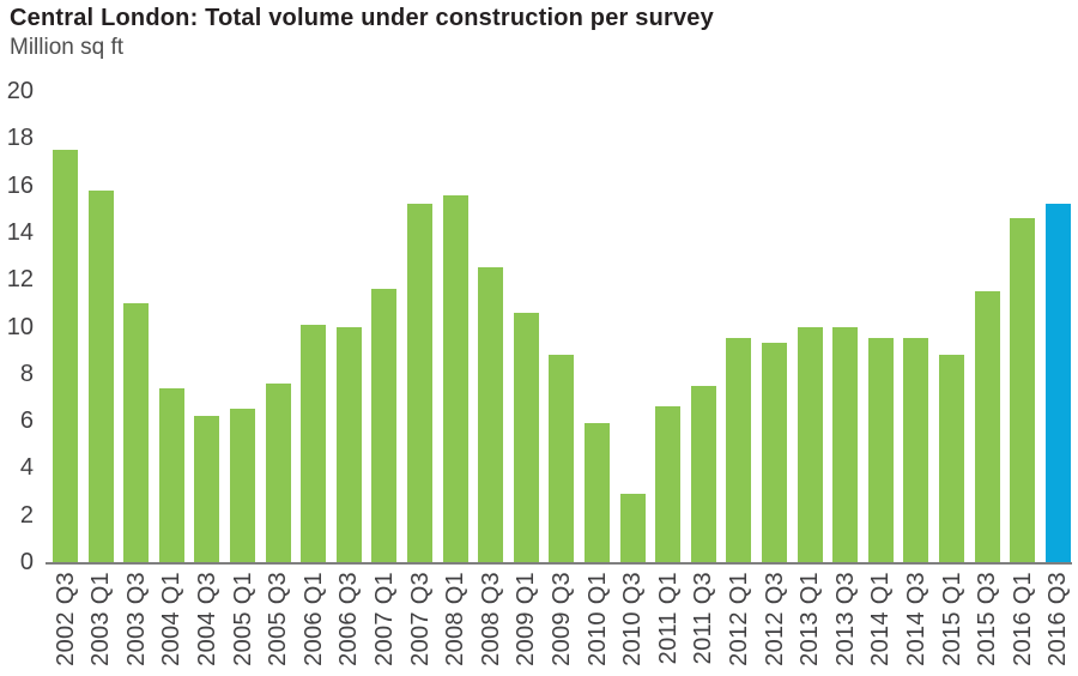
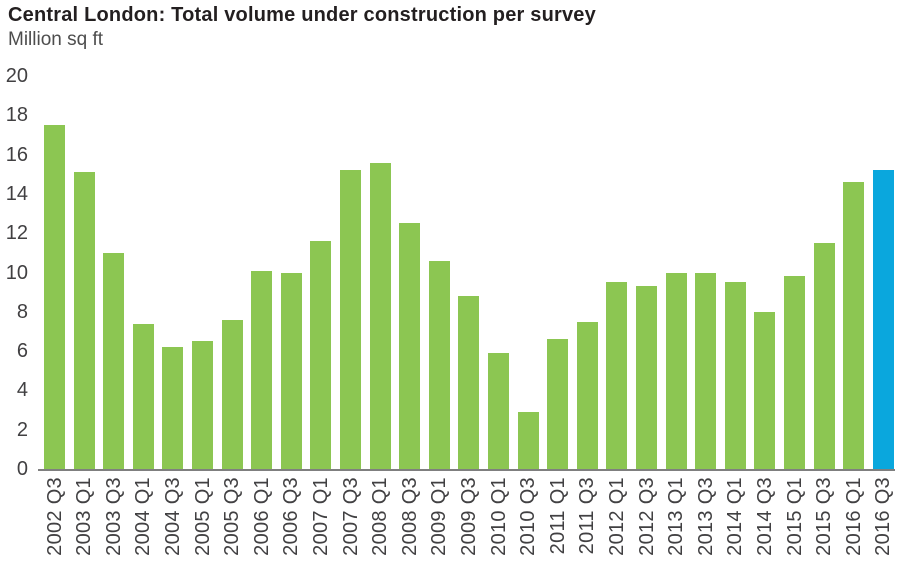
2003 Q1: 15.8 -> 15.1
2014 Q3: 9.5 -> 8.0
2015 Q1: 8.8 -> 9.8
